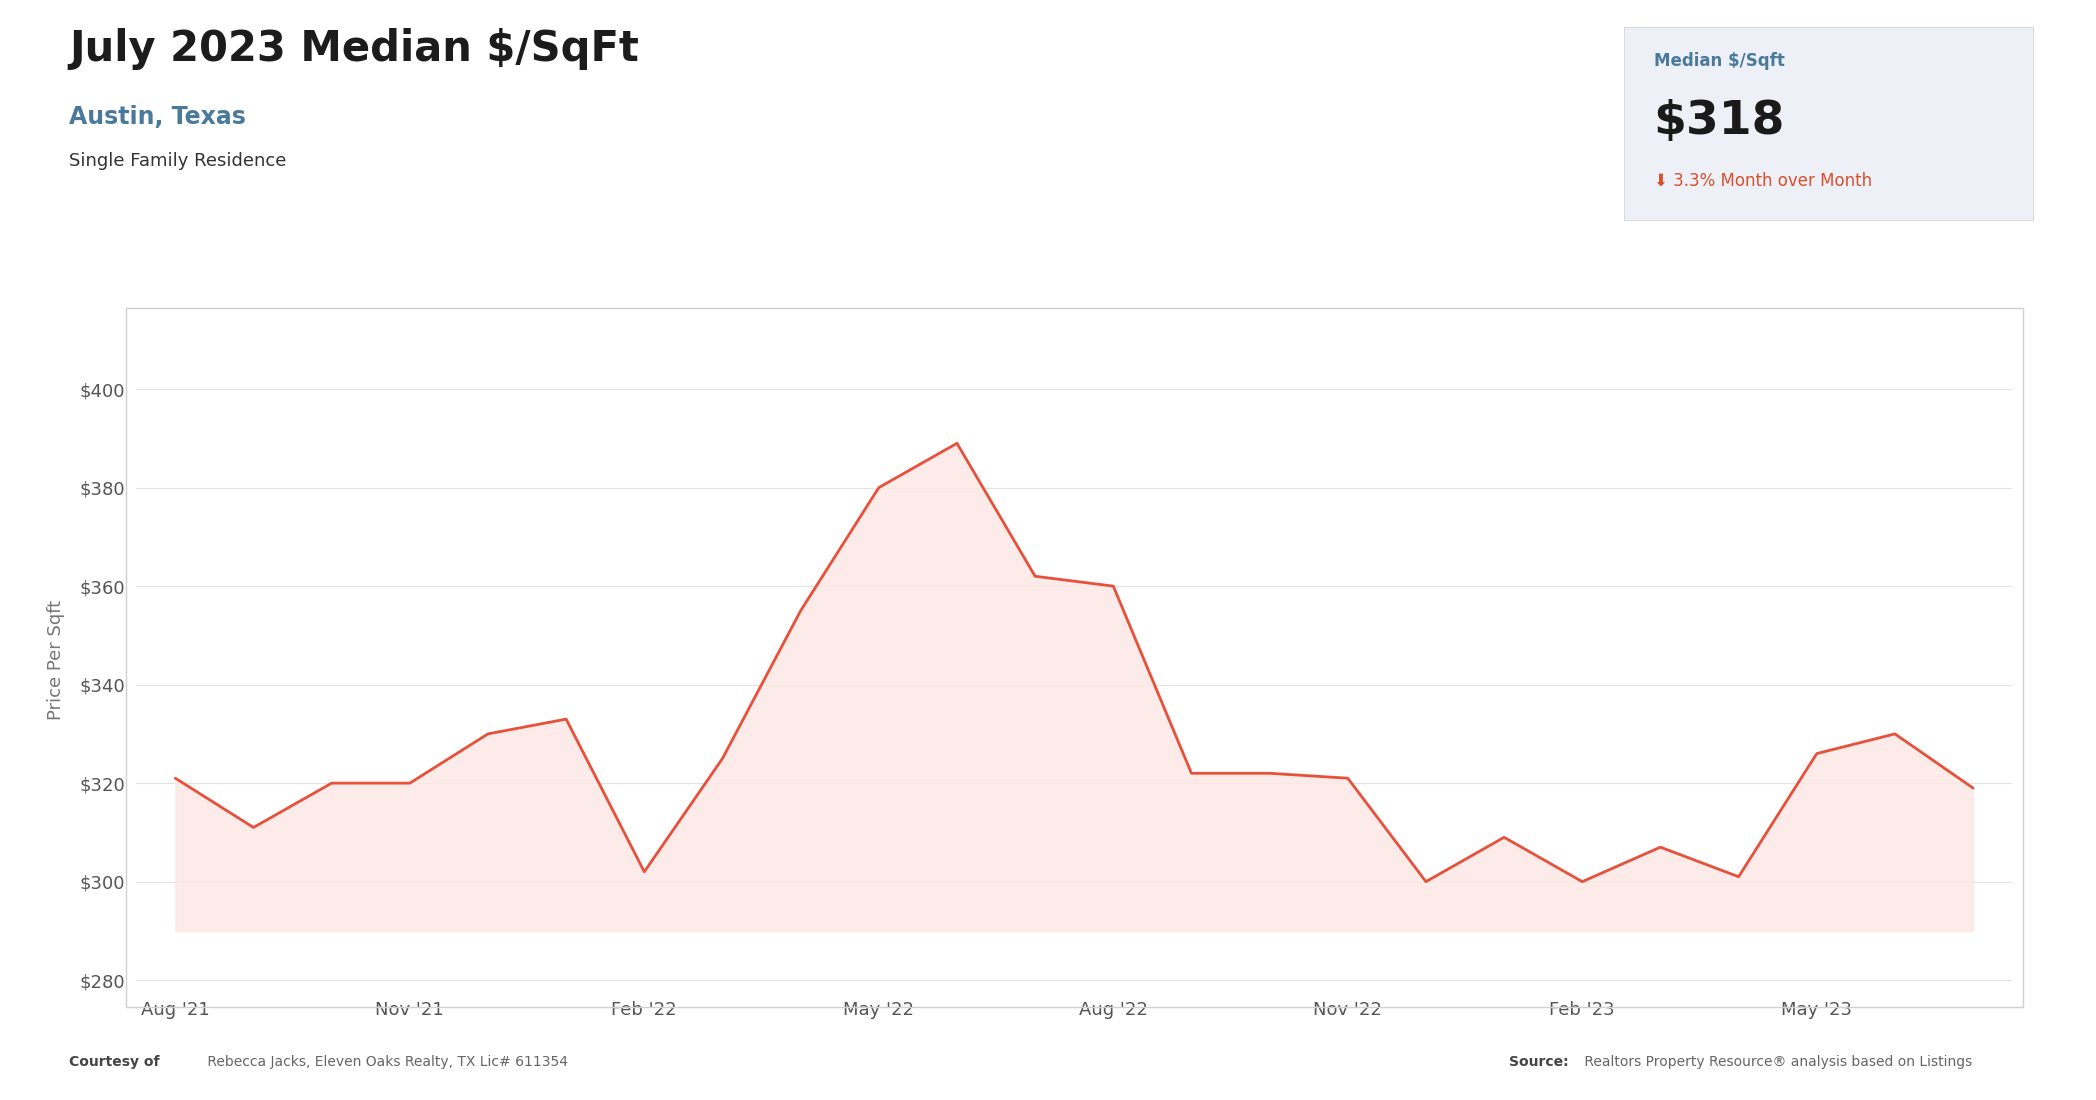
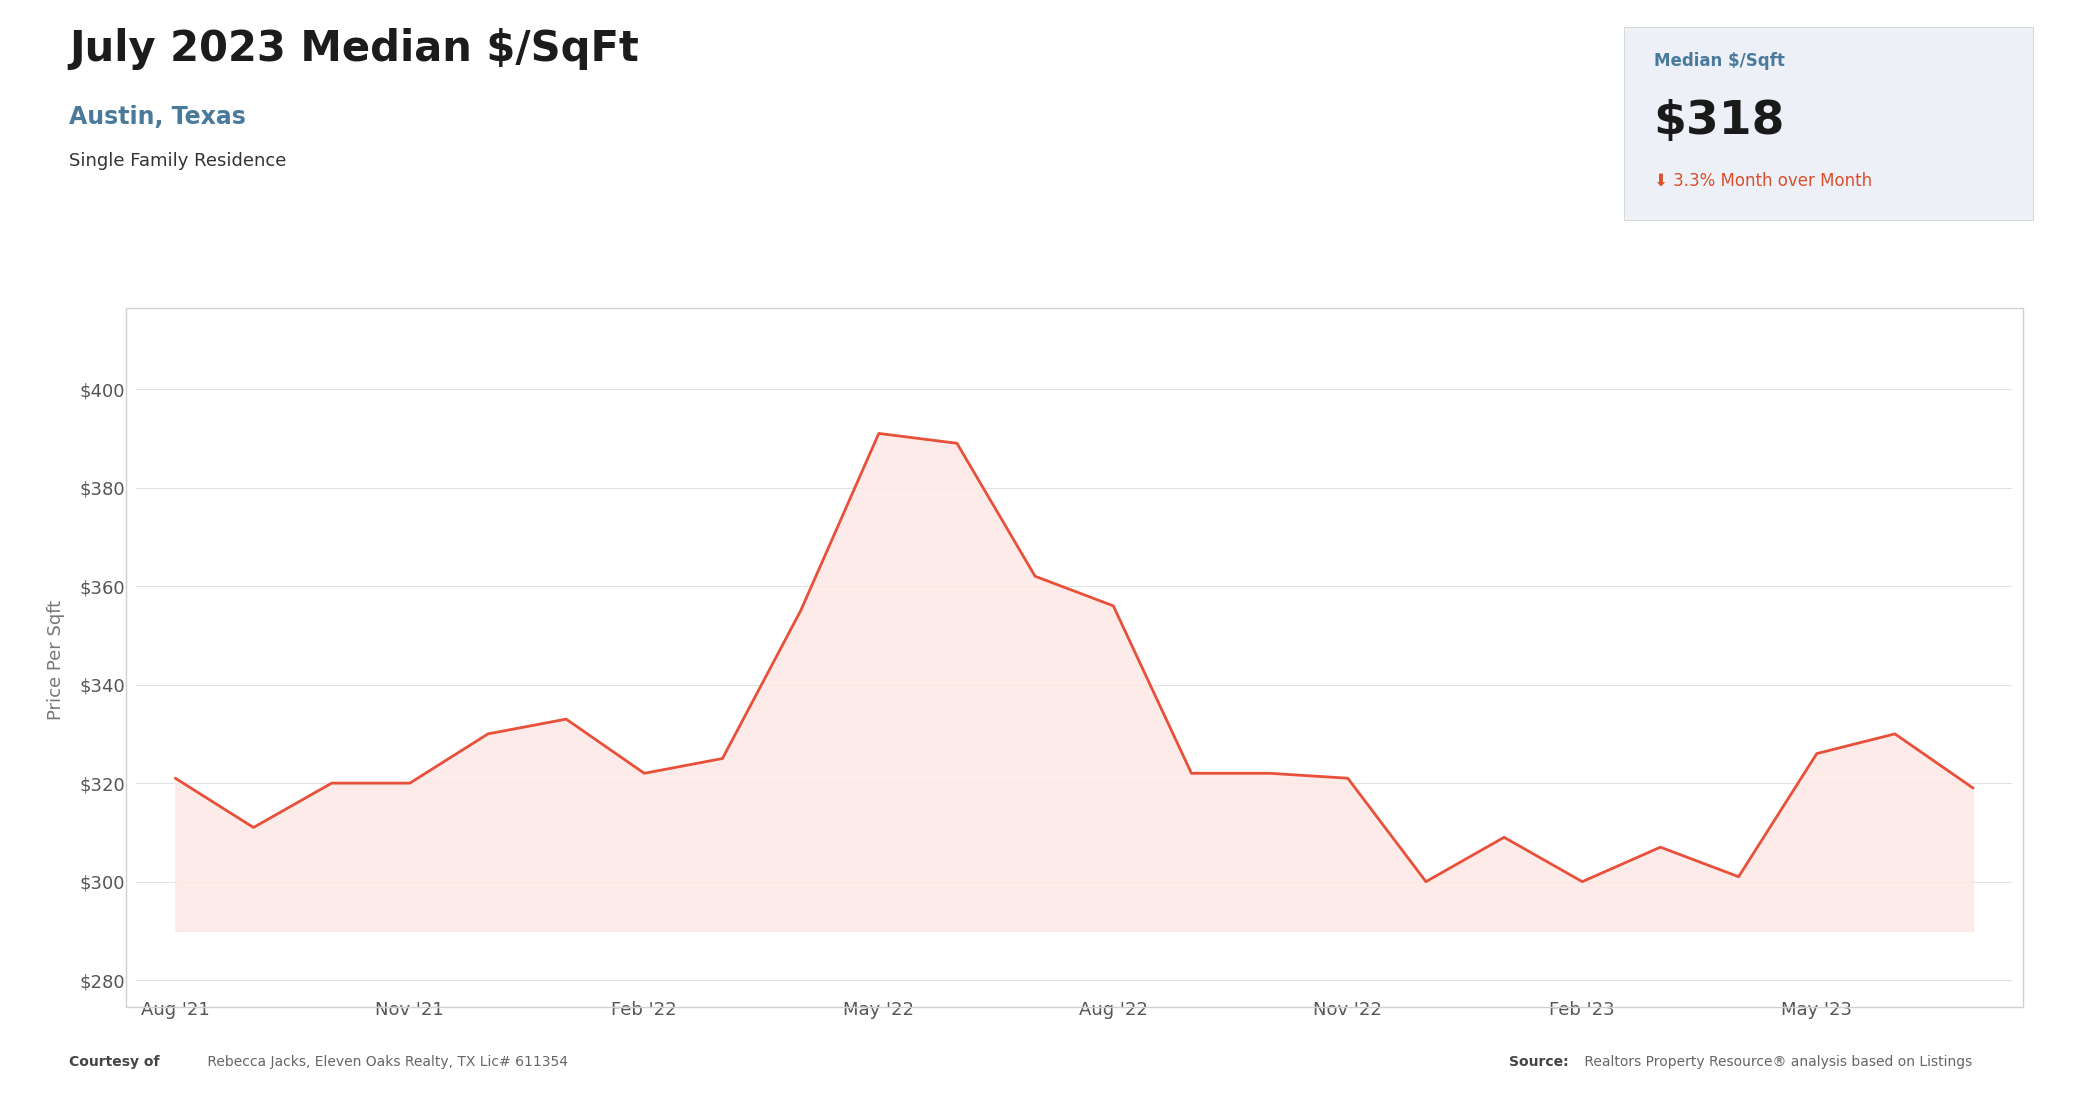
Feb '22: $302 -> $322
May '22: $380 -> $391
Aug '22: $360 -> $356
